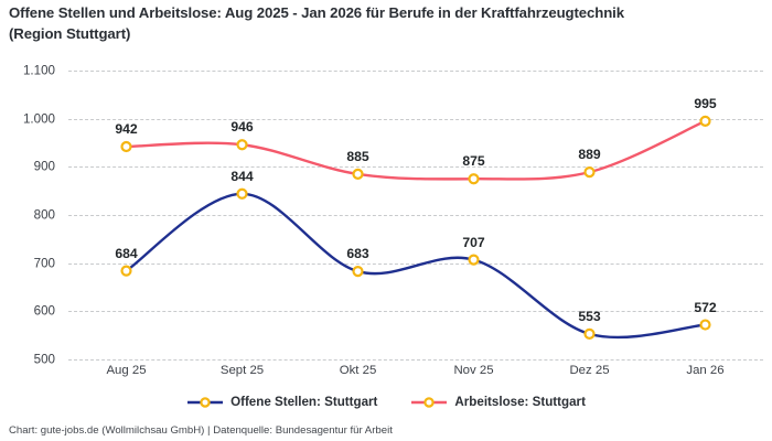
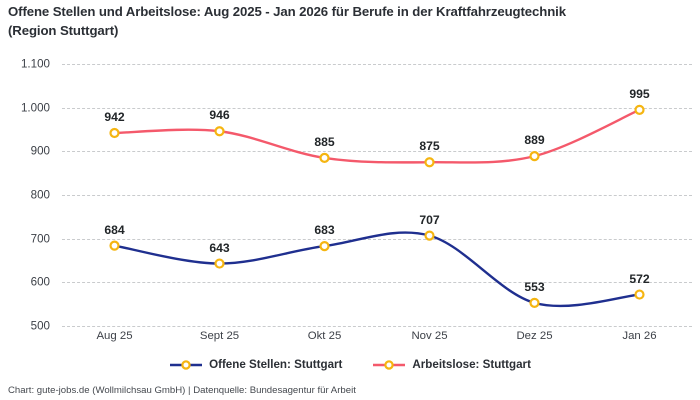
Offene Stellen: Stuttgart/Sept 25: 844 -> 643
